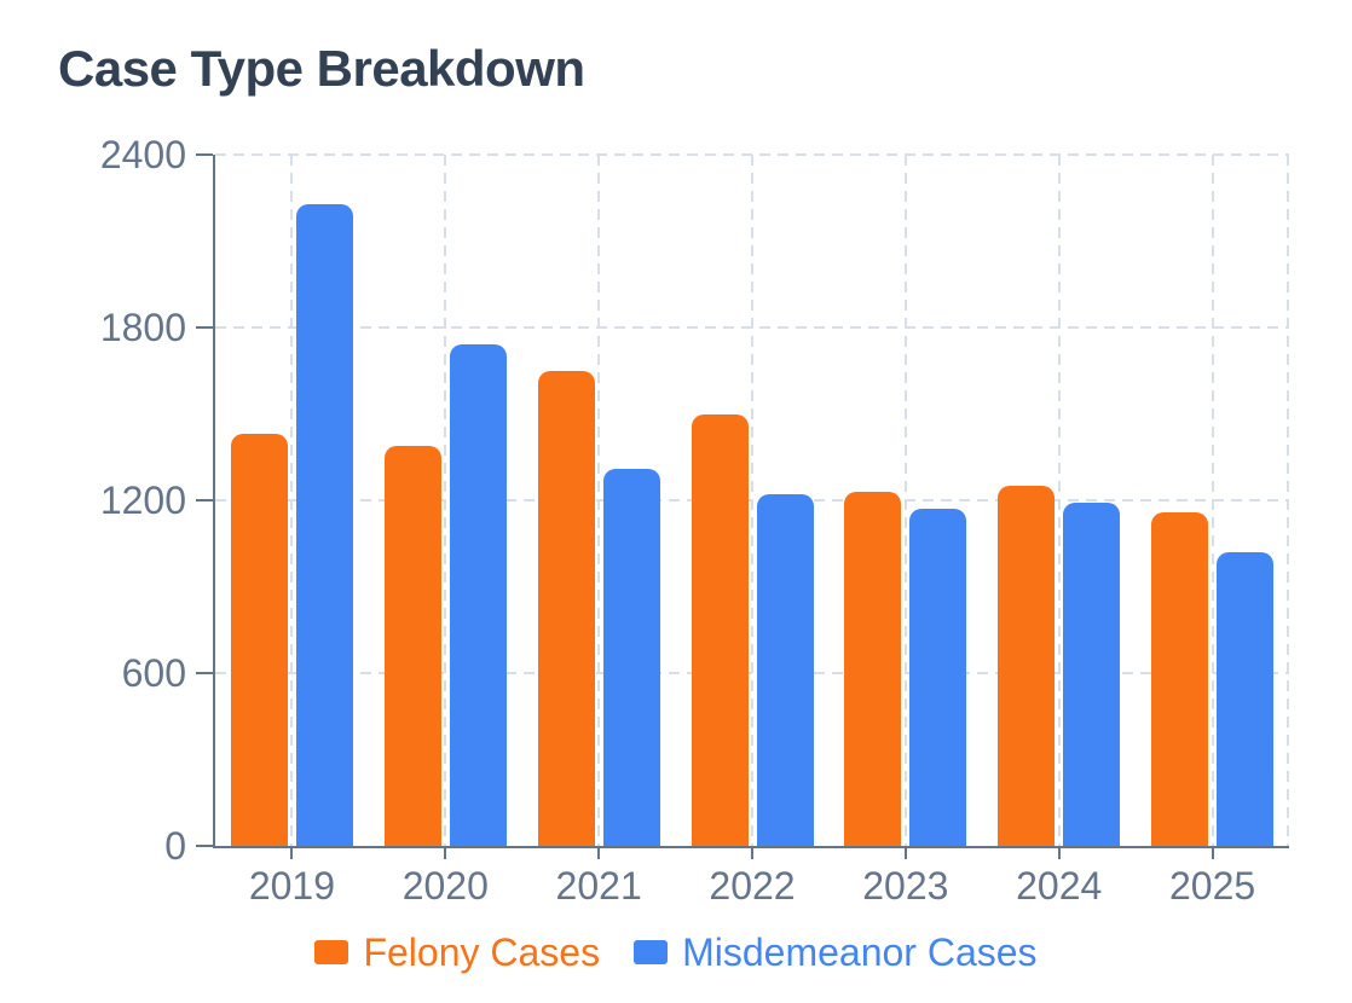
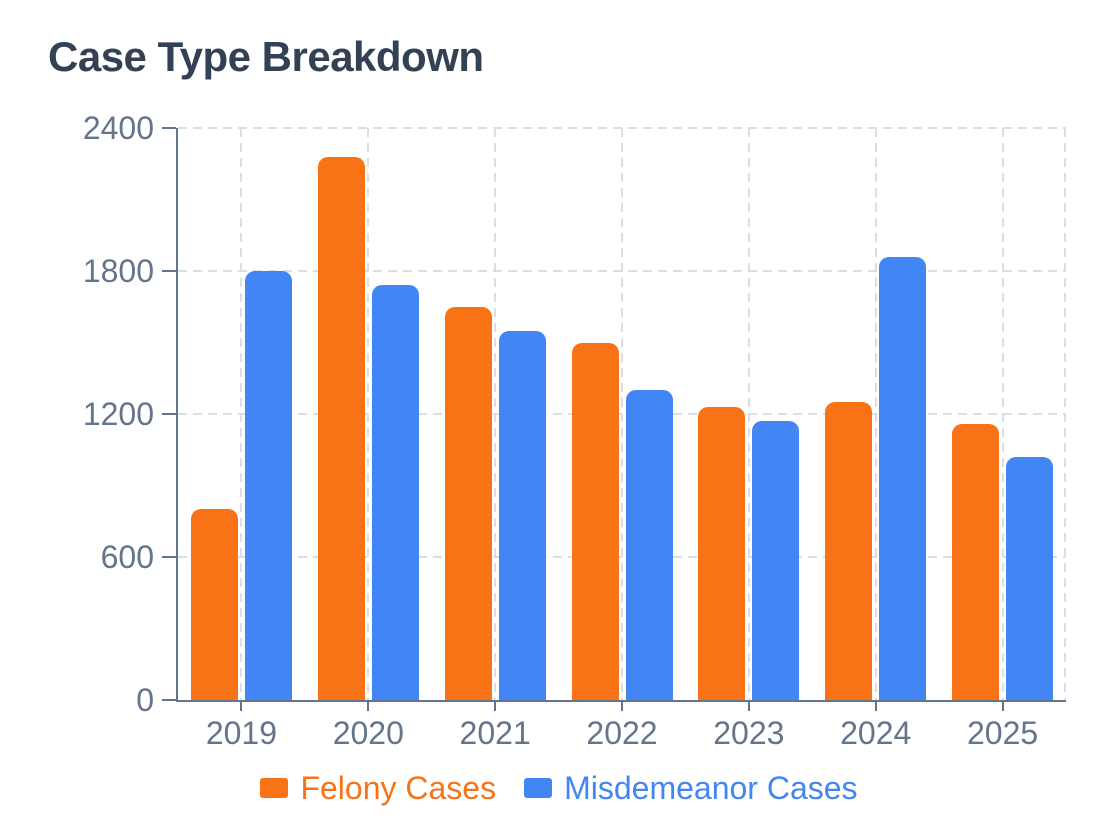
Felony Cases/2019: 1430 -> 800
Misdemeanor Cases/2019: 2230 -> 1800
Felony Cases/2020: 1390 -> 2280
Misdemeanor Cases/2021: 1310 -> 1550
Misdemeanor Cases/2022: 1220 -> 1300
Misdemeanor Cases/2024: 1190 -> 1860
